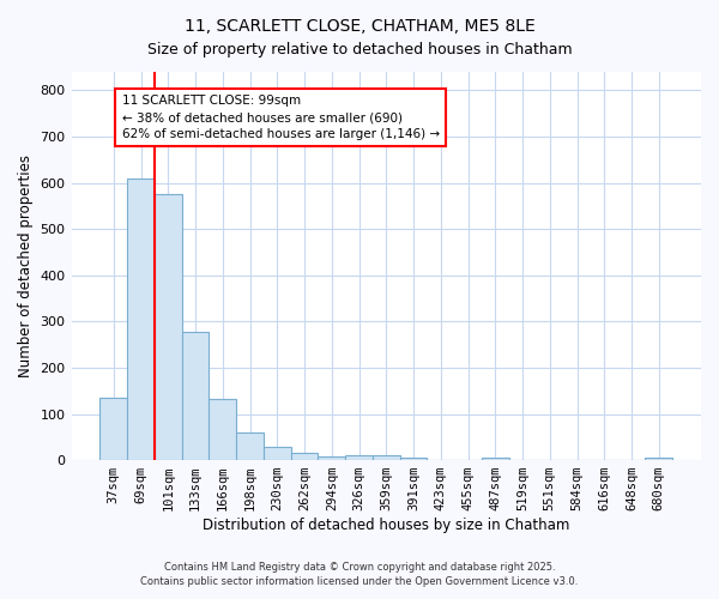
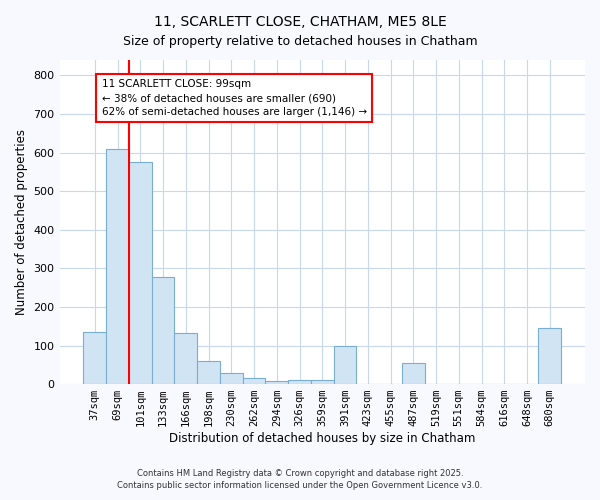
391sqm: 5 -> 100
487sqm: 5 -> 55
680sqm: 5 -> 145
